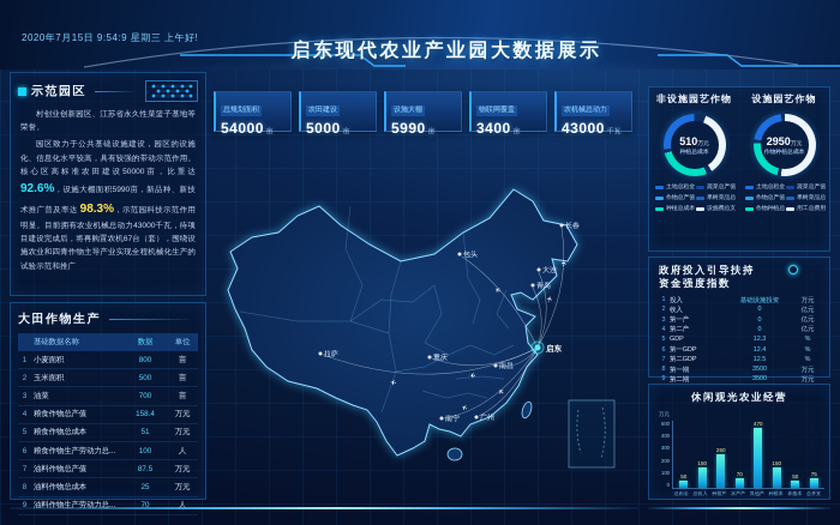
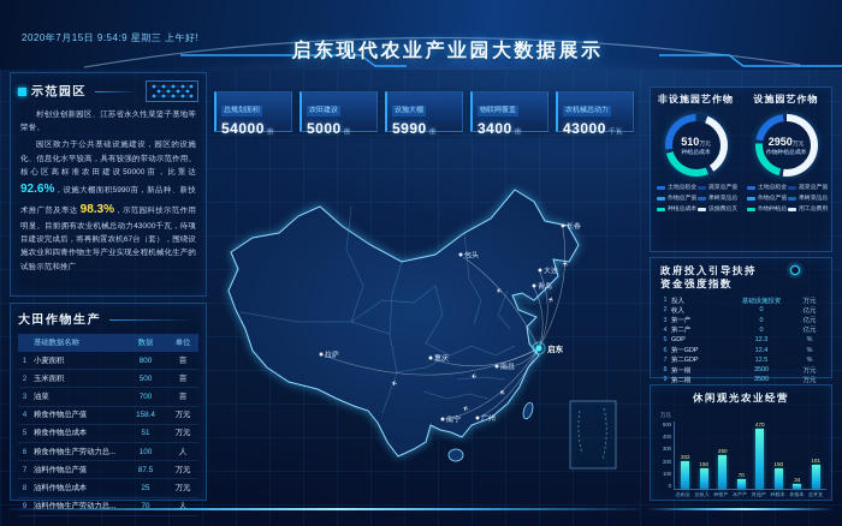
休闲观光农业经营/总租金: 50 -> 202
休闲观光农业经营/养殖本: 50 -> 34
休闲观光农业经营/总开支: 75 -> 181
